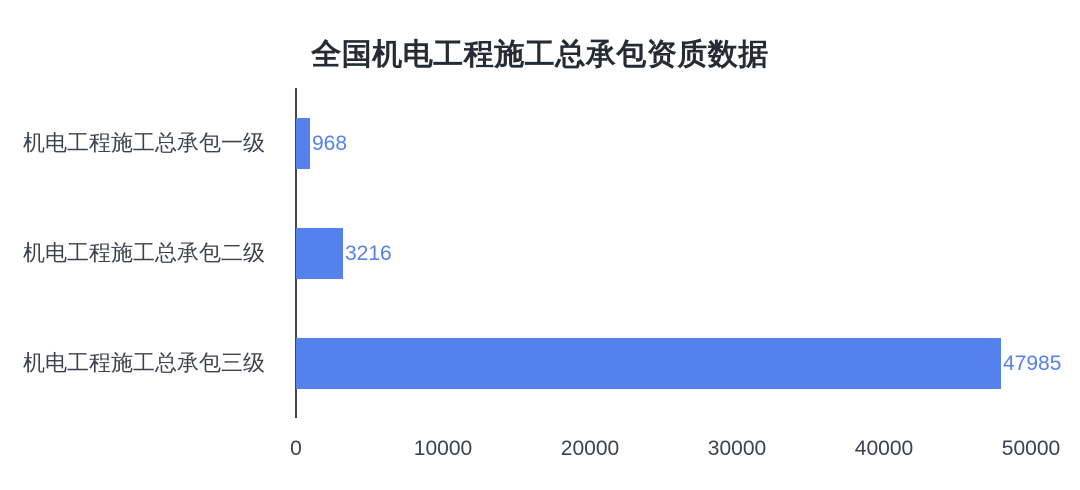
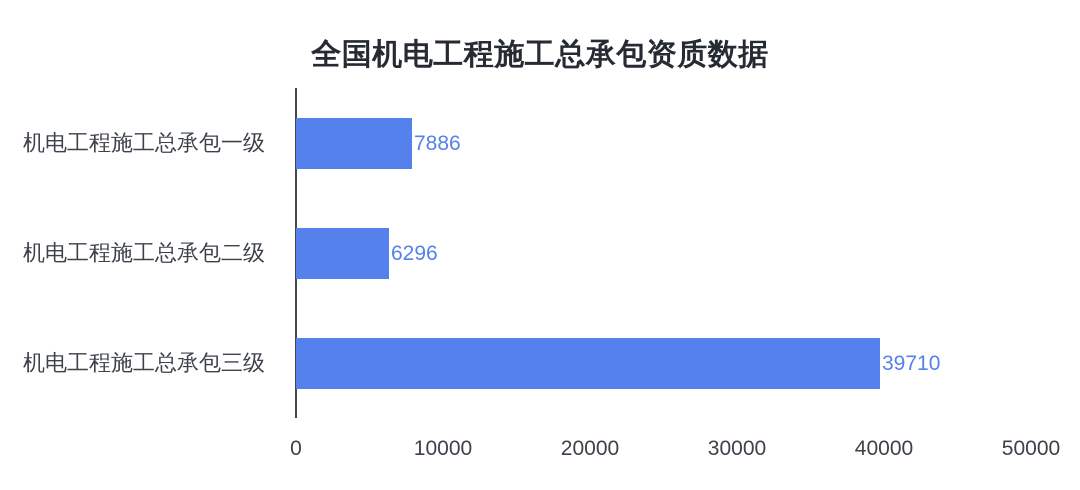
机电工程施工总承包一级: 968 -> 7886
机电工程施工总承包二级: 3216 -> 6296
机电工程施工总承包三级: 47985 -> 39710
